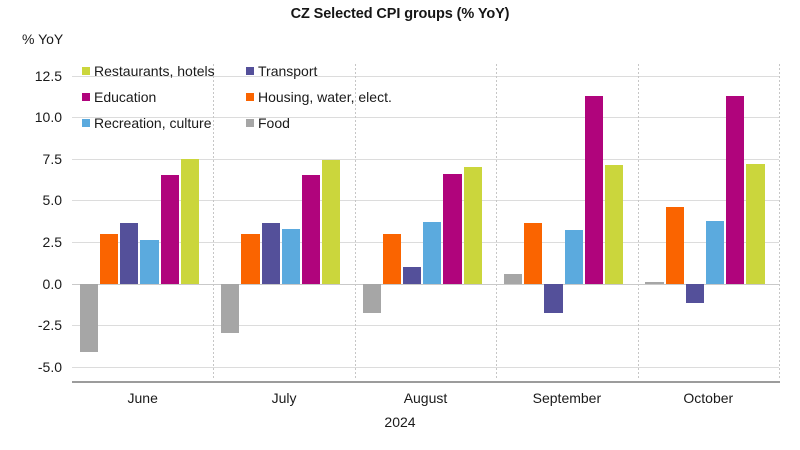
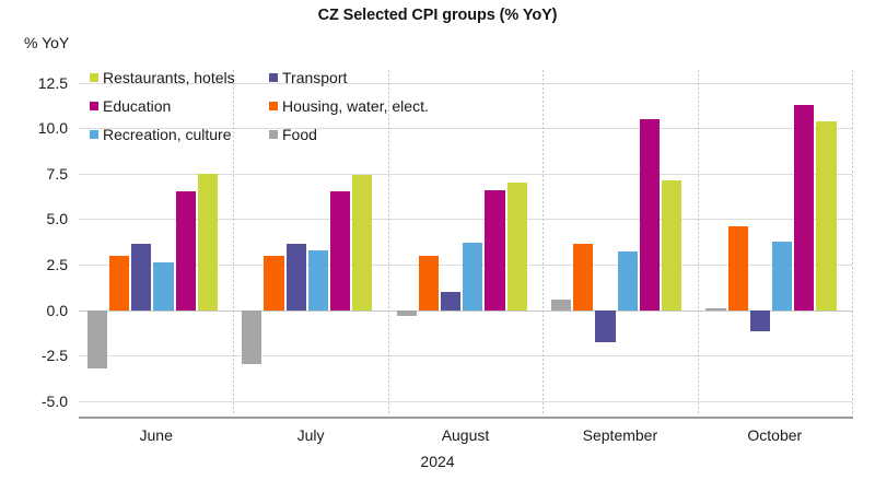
Food/June: -4.1 -> -3.2
Food/August: -1.8 -> -0.3
Education/September: 11.3 -> 10.5
Restaurants, hotels/October: 7.2 -> 10.4
